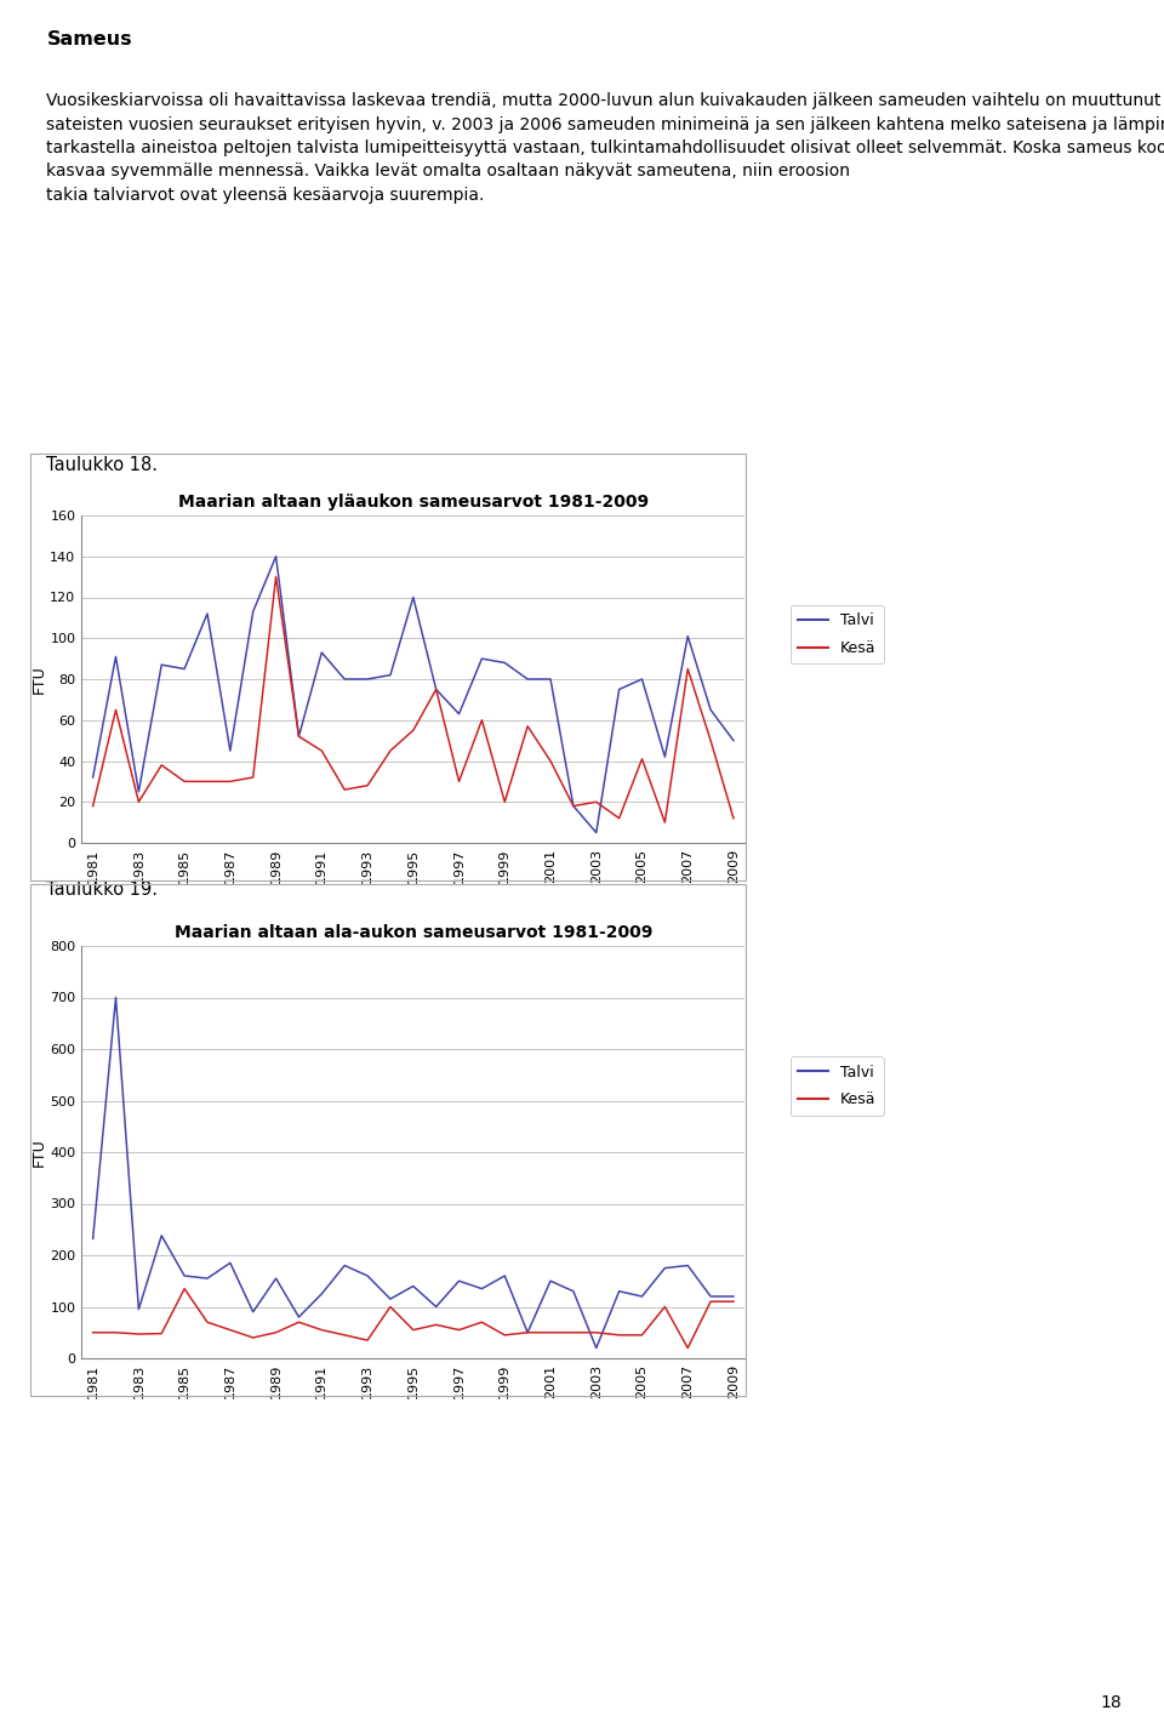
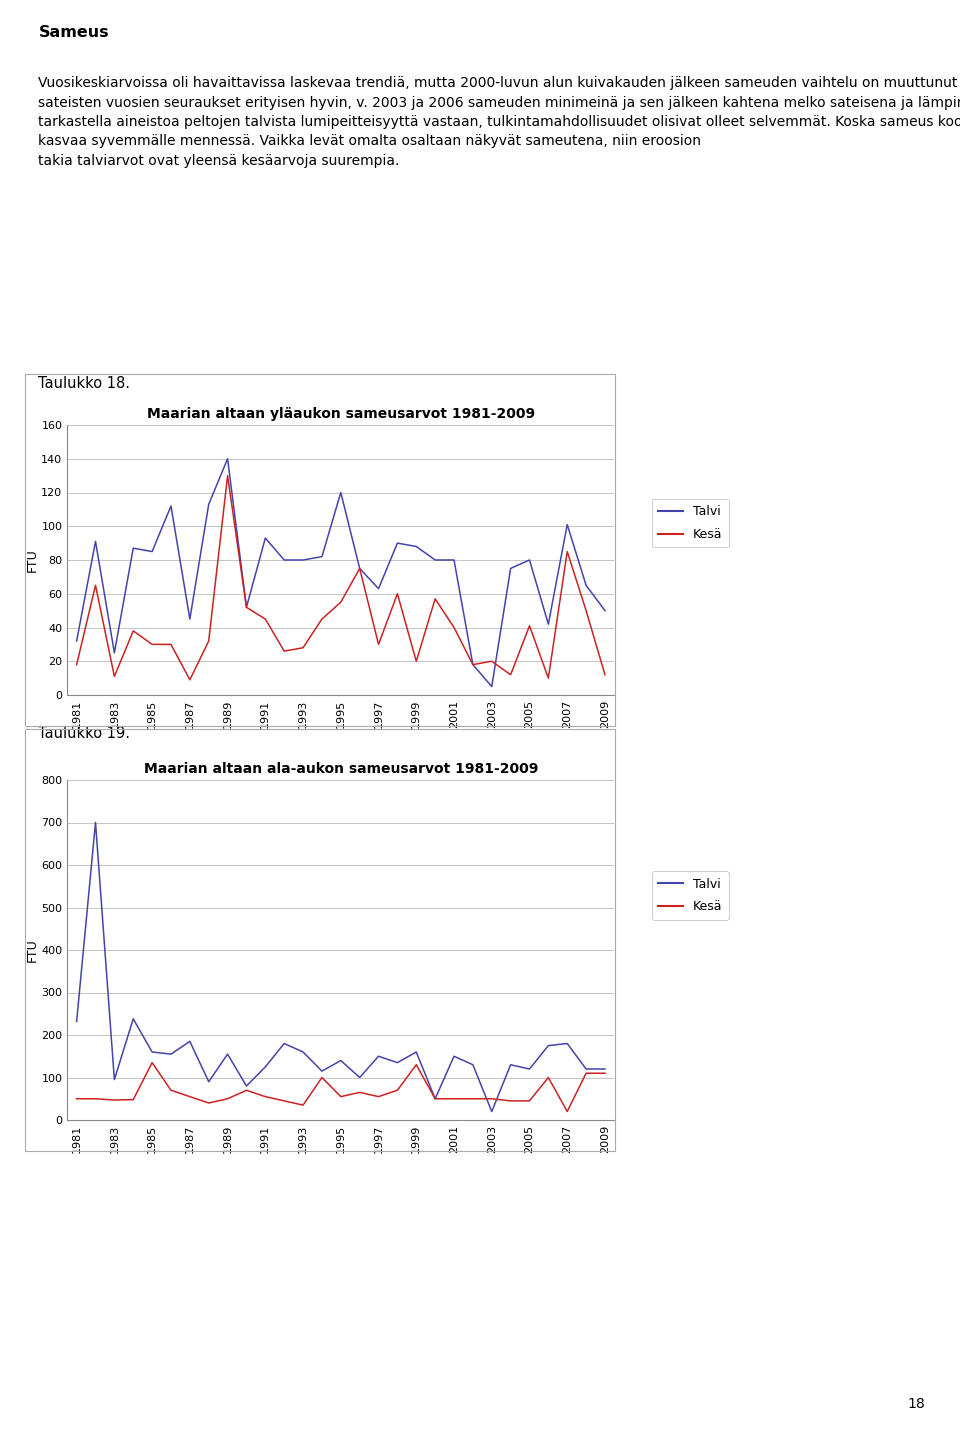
Maarian altaan yläaukon sameusarvot 1981-2009/Kesä/1983: 20 -> 11
Maarian altaan yläaukon sameusarvot 1981-2009/Kesä/1987: 30 -> 9
Maarian altaan ala-aukon sameusarvot 1981-2009/Kesä/1999: 45 -> 130
